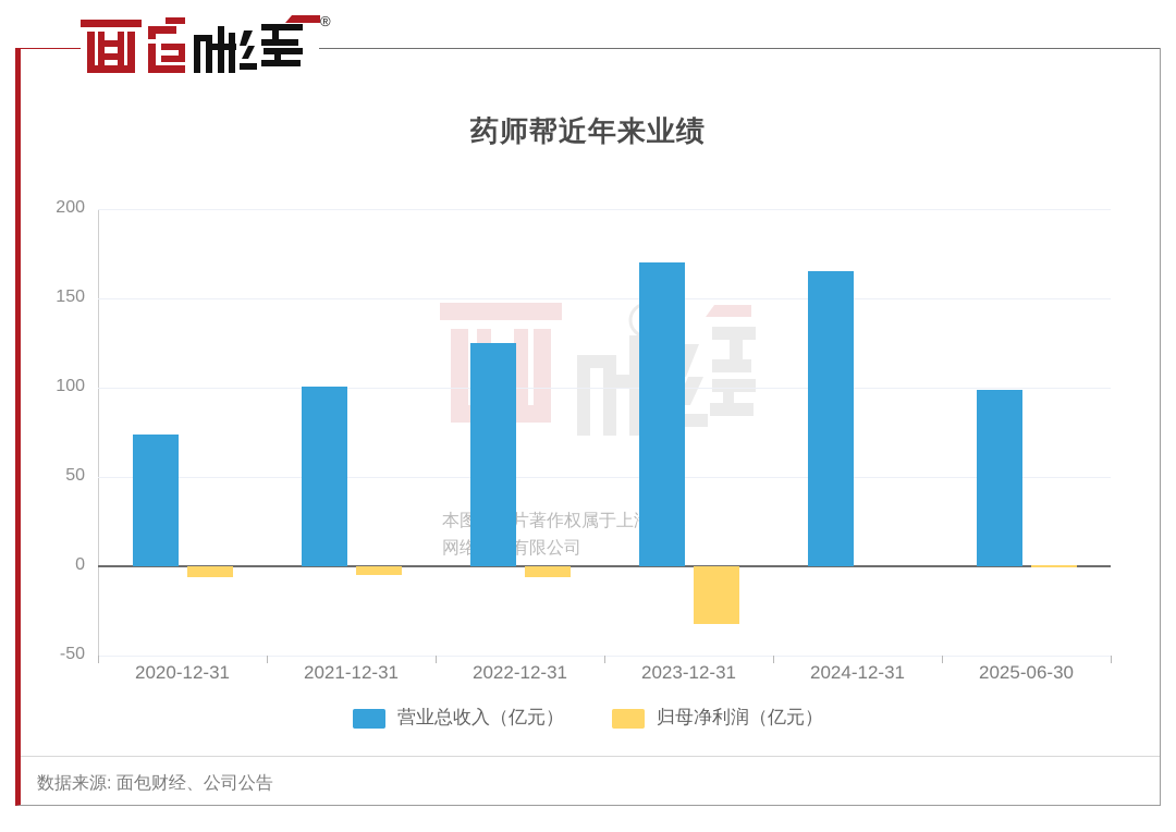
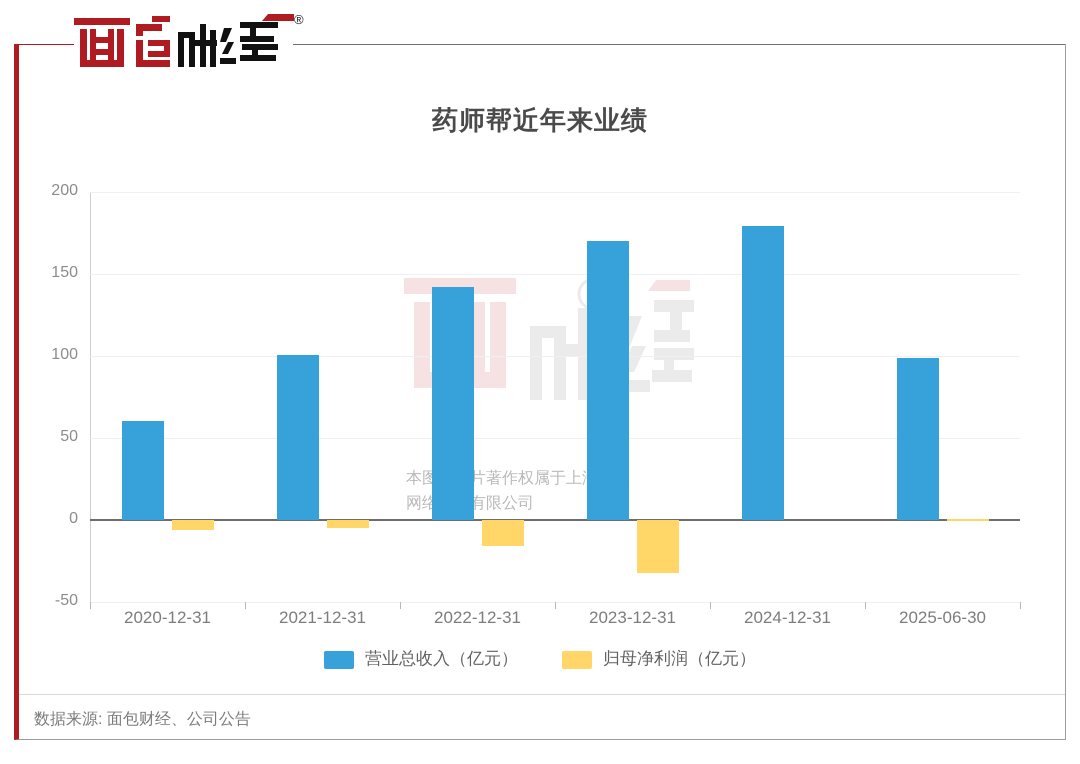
营业总收入（亿元）/2020-12-31: 74 -> 60
营业总收入（亿元）/2022-12-31: 125 -> 142
归母净利润（亿元）/2022-12-31: -6 -> -16
营业总收入（亿元）/2024-12-31: 165 -> 179
